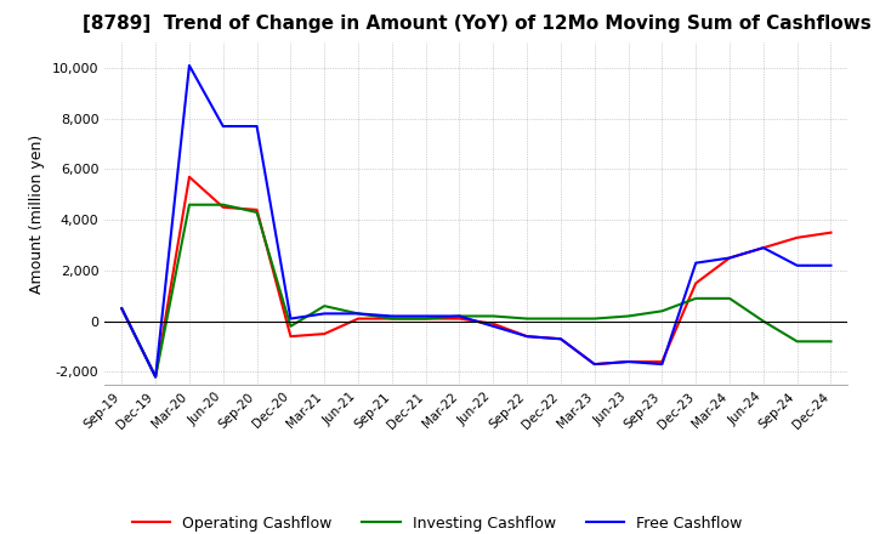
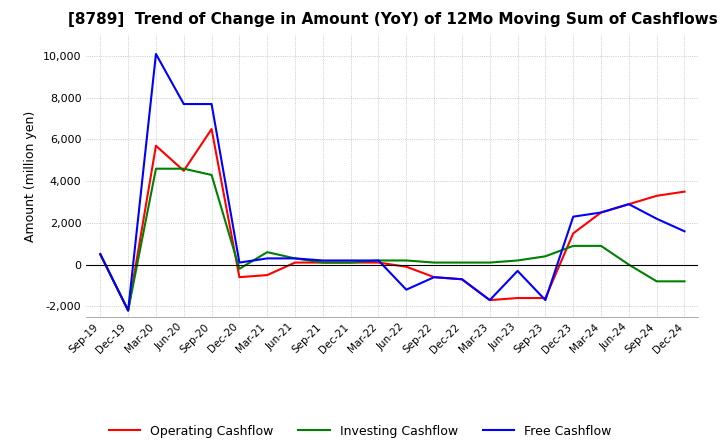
Operating Cashflow/Sep-20: 4,400 -> 6,500
Free Cashflow/Jun-22: -200 -> -1,200
Free Cashflow/Jun-23: -1,600 -> -300
Free Cashflow/Dec-24: 2,200 -> 1,600
